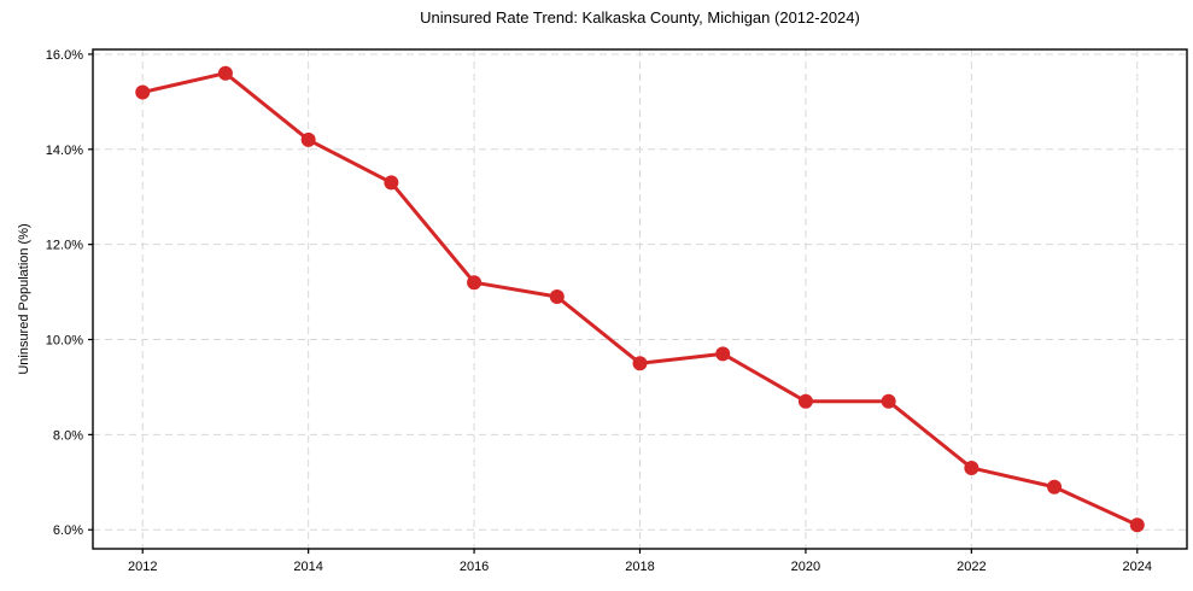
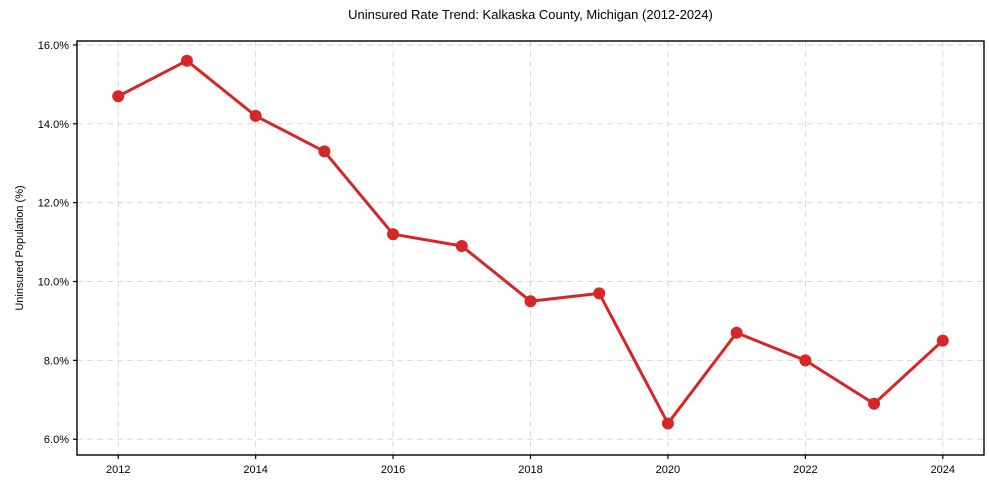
2012: 15.2% -> 14.7%
2020: 8.7% -> 6.4%
2022: 7.3% -> 8.0%
2024: 6.1% -> 8.5%
